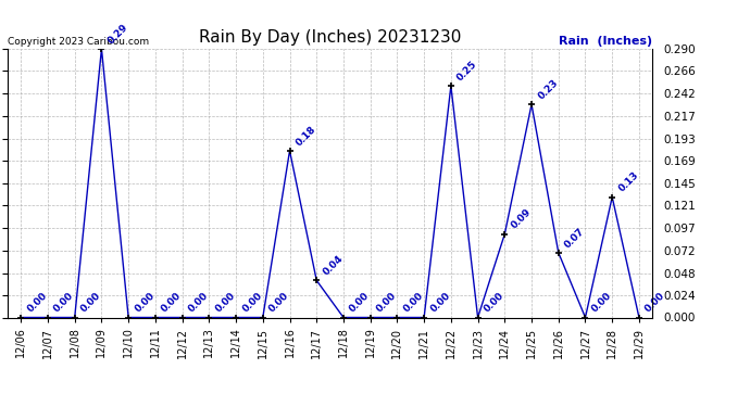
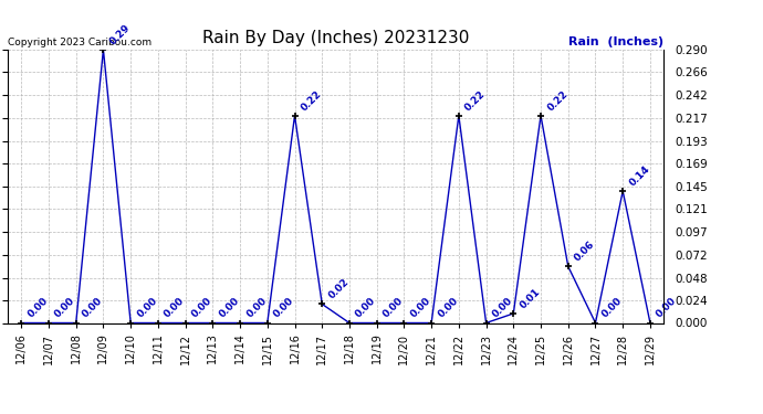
12/16: 0.18 -> 0.22
12/17: 0.04 -> 0.02
12/22: 0.25 -> 0.22
12/24: 0.09 -> 0.01
12/25: 0.23 -> 0.22
12/26: 0.07 -> 0.06
12/28: 0.13 -> 0.14
